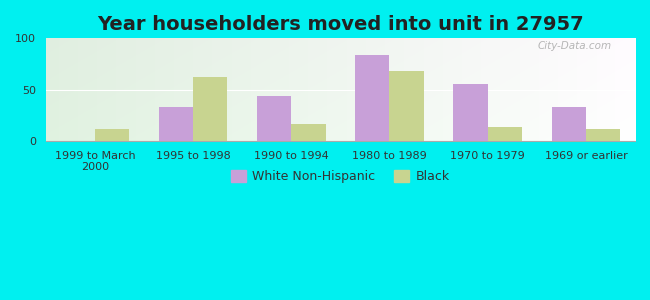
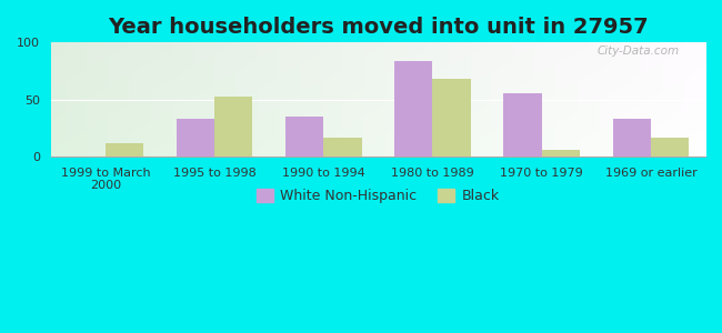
Black/1995 to 1998: 62 -> 53
White Non-Hispanic/1990 to 1994: 44 -> 35
Black/1970 to 1979: 14 -> 6
Black/1969 or earlier: 12 -> 17
